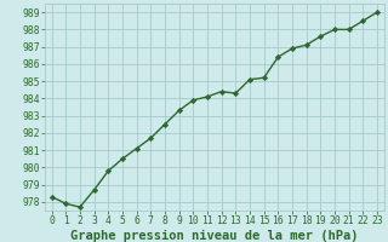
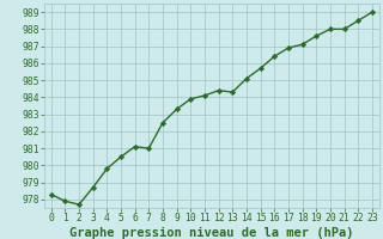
7: 981.7 -> 981.0
15: 985.2 -> 985.7
